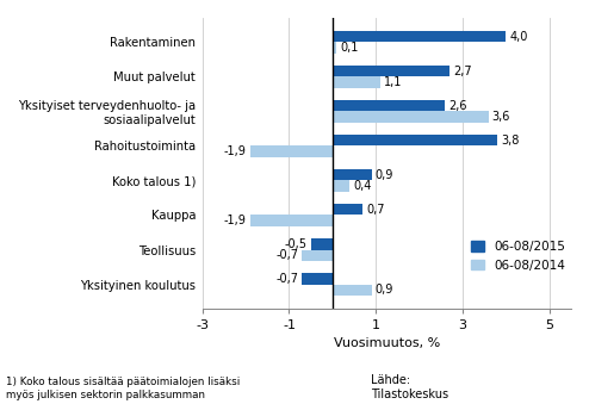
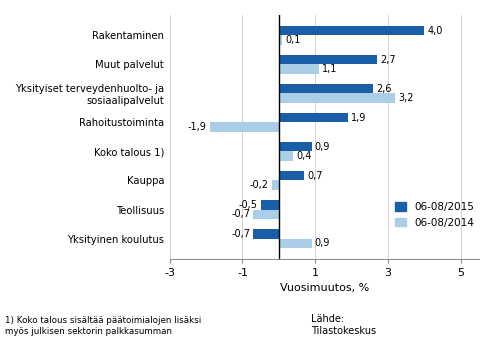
06-08/2014/Yksityiset terveydenhuolto- ja sosiaalipalvelut: 3,6 -> 3,2
06-08/2015/Rahoitustoiminta: 3,8 -> 1,9
06-08/2014/Kauppa: -1,9 -> -0,2
